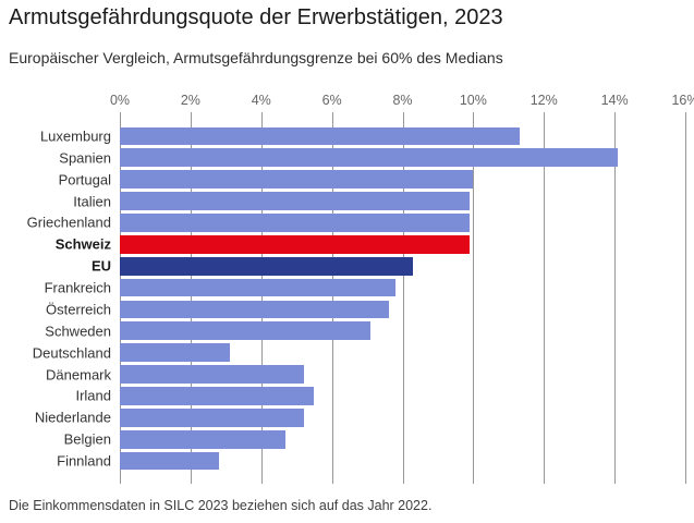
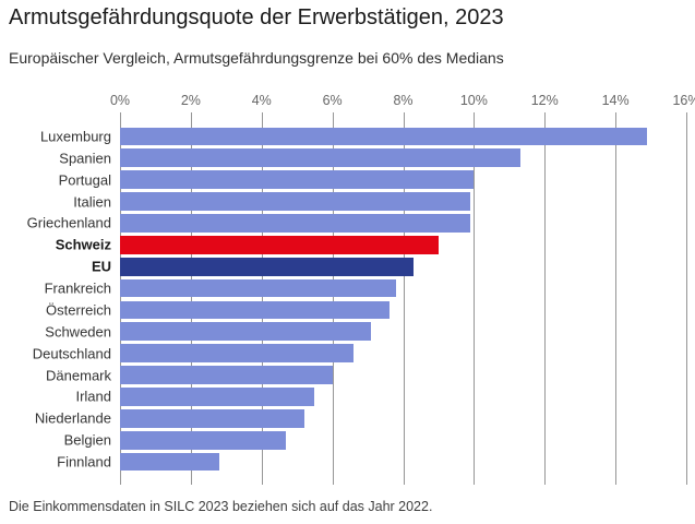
Luxemburg: 11.3% -> 14.9%
Spanien: 14.1% -> 11.3%
Schweiz: 9.9% -> 9.0%
Deutschland: 3.1% -> 6.6%
Dänemark: 5.2% -> 6.0%
